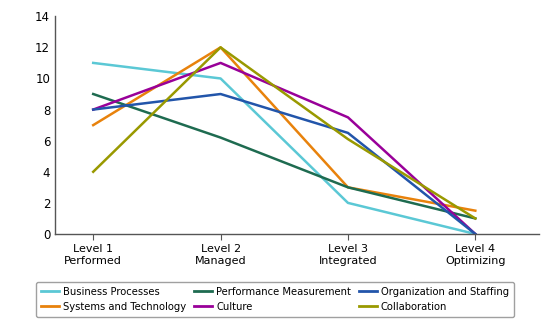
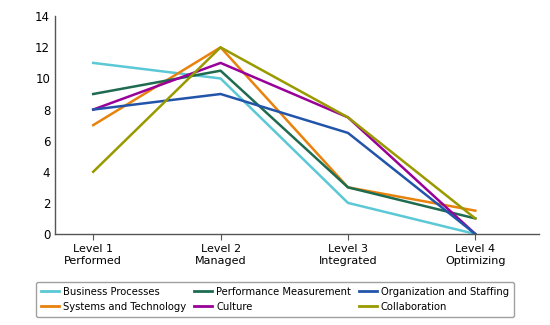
Performance Measurement/Level 2 Managed: 6.2 -> 10.5
Collaboration/Level 3 Integrated: 6.1 -> 7.5
